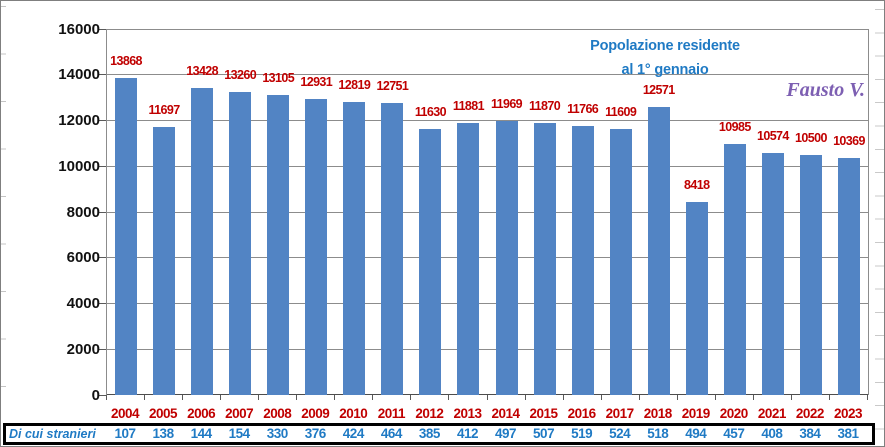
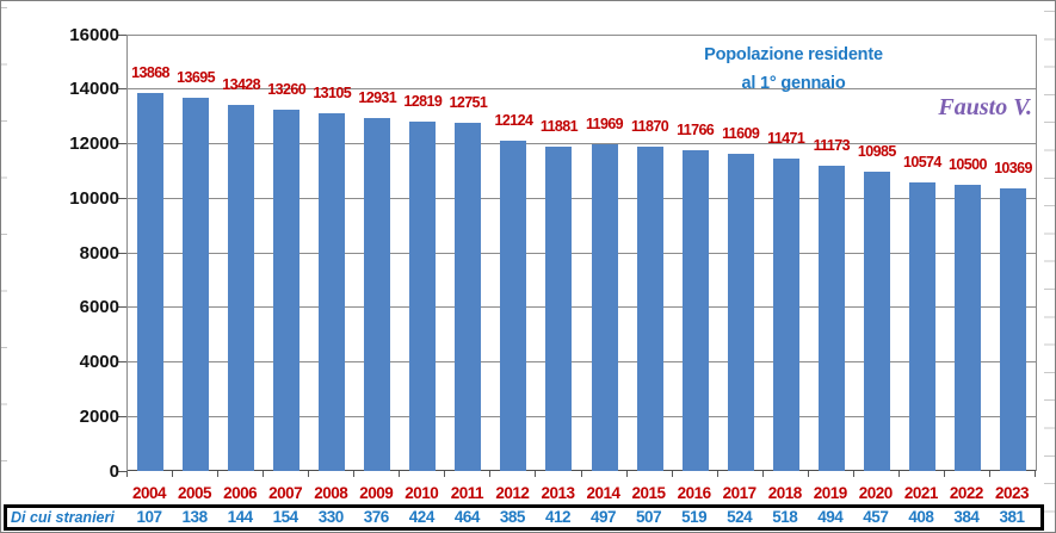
Popolazione residente al 1° gennaio/2005: 11697 -> 13695
Popolazione residente al 1° gennaio/2012: 11630 -> 12124
Popolazione residente al 1° gennaio/2018: 12571 -> 11471
Popolazione residente al 1° gennaio/2019: 8418 -> 11173
